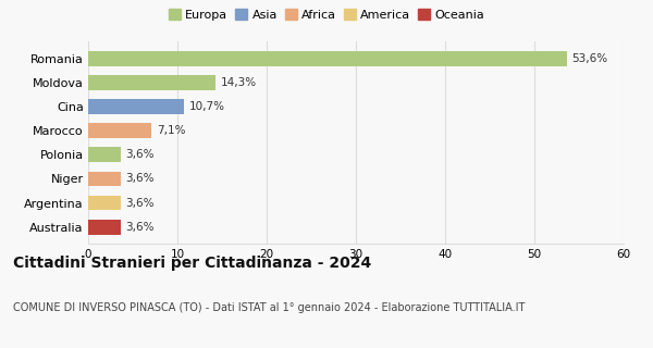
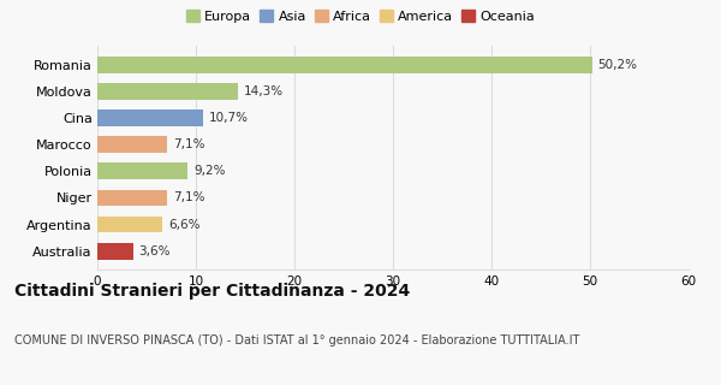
Romania: 53,6% -> 50,2%
Polonia: 3,6% -> 9,2%
Niger: 3,6% -> 7,1%
Argentina: 3,6% -> 6,6%
